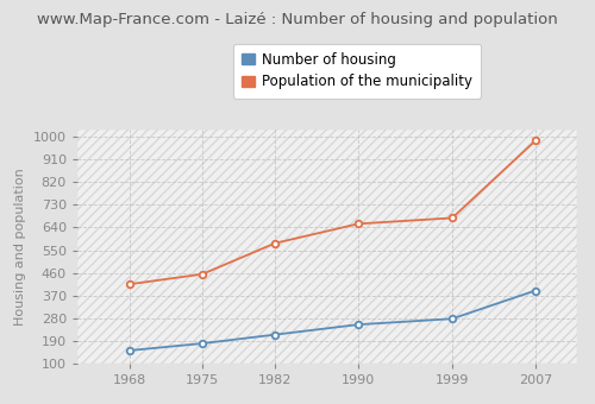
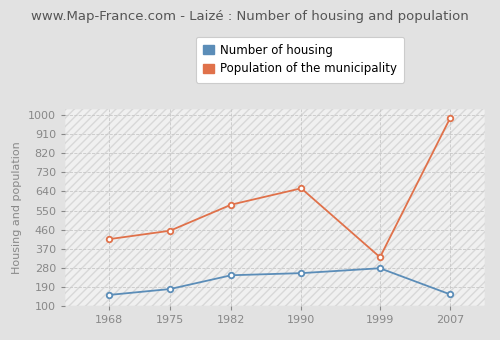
Number of housing/1982: 215 -> 245
Population of the municipality/1999: 678 -> 330
Number of housing/2007: 390 -> 155
